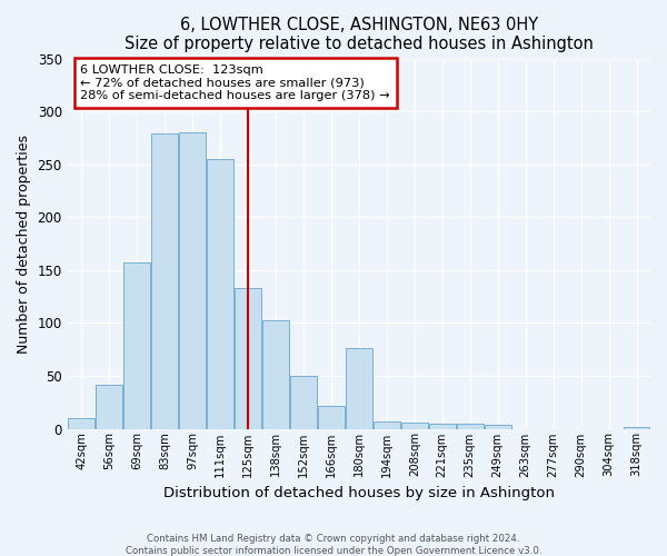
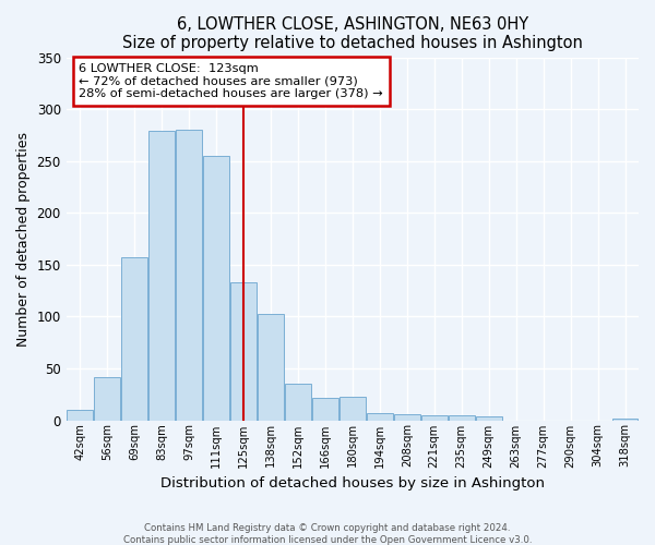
152sqm: 50 -> 35
180sqm: 76 -> 23
